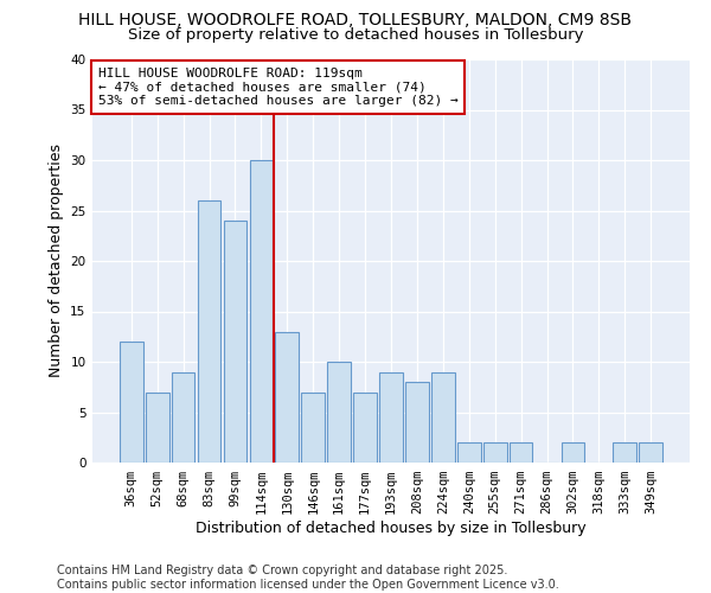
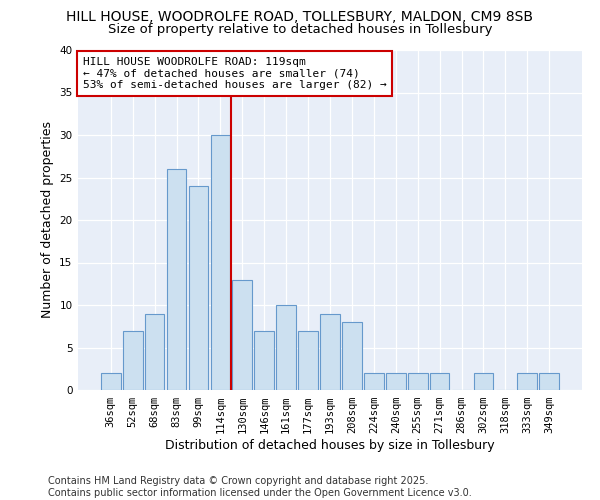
36sqm: 12 -> 2
224sqm: 9 -> 2
